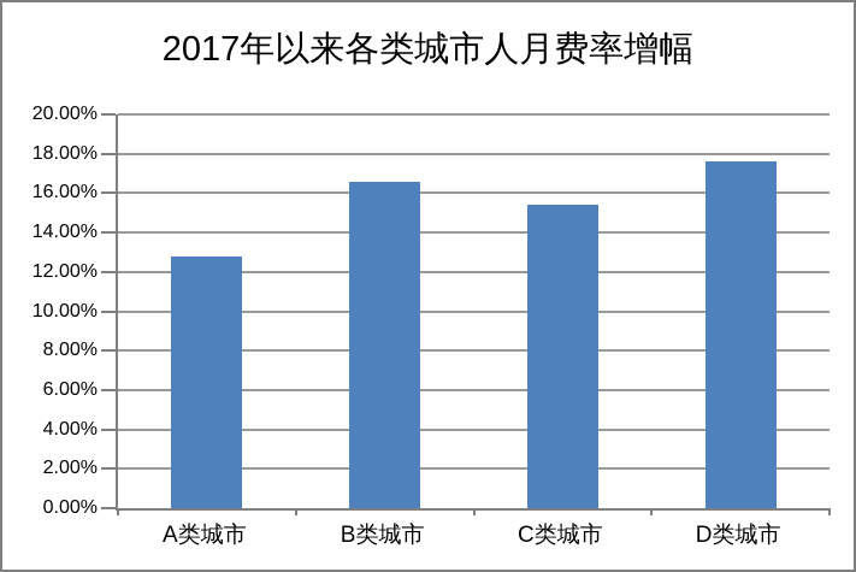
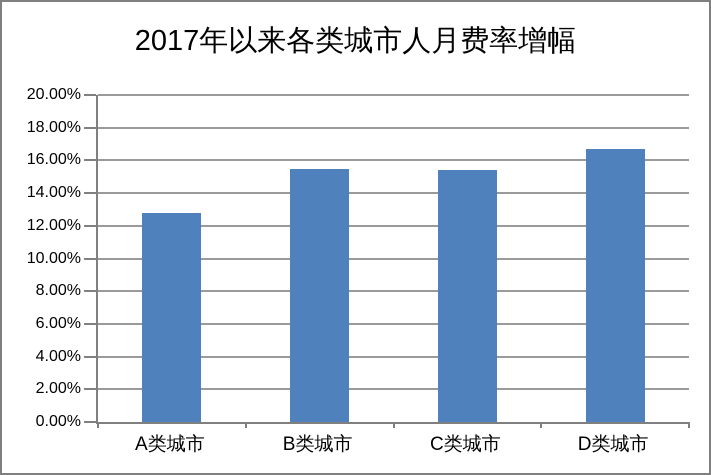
B类城市: 16.6% -> 15.5%
D类城市: 17.6% -> 16.7%
